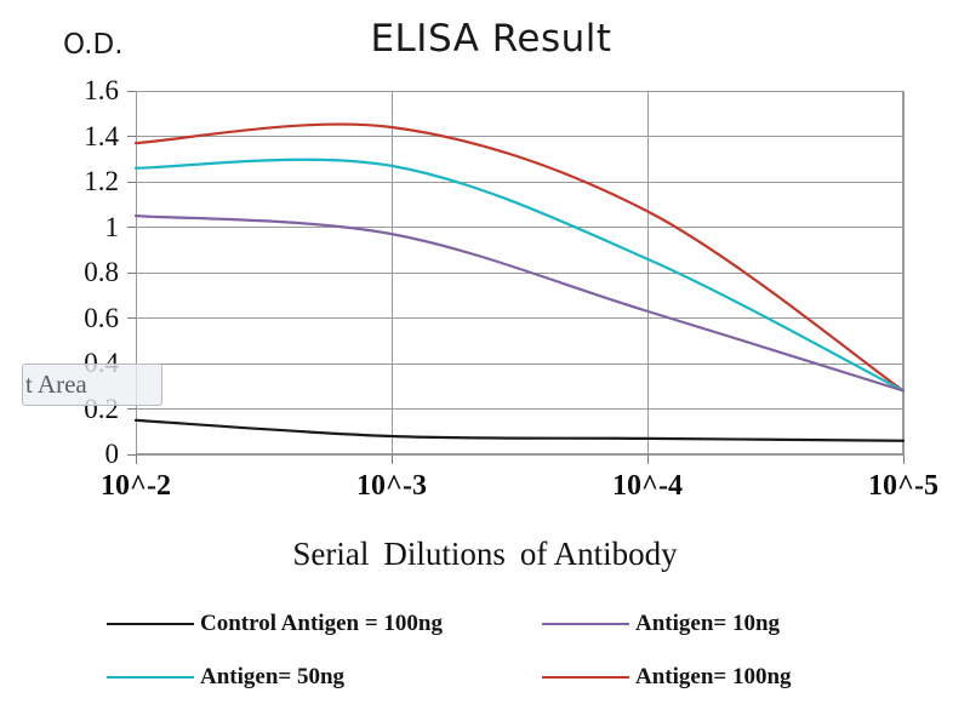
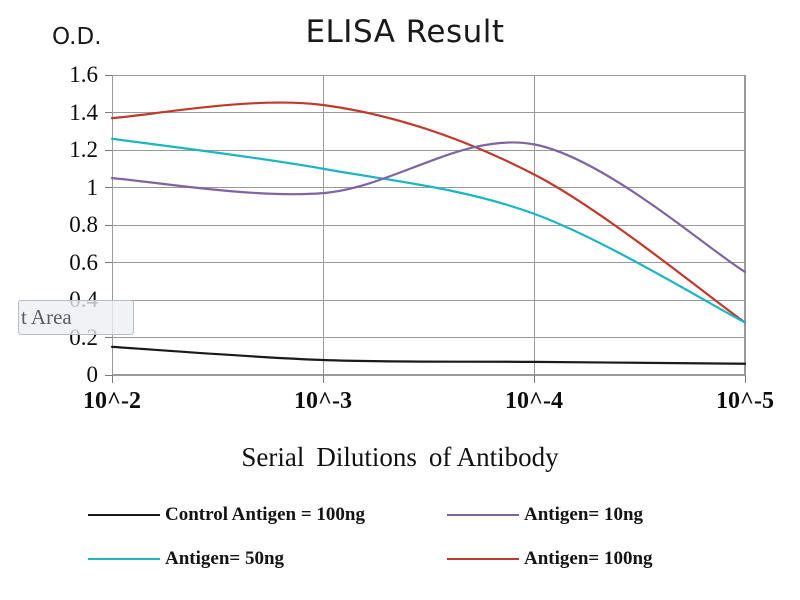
Antigen= 50ng/10^-3: 1.27 -> 1.10
Antigen= 10ng/10^-4: 0.63 -> 1.23
Antigen= 10ng/10^-5: 0.28 -> 0.55
